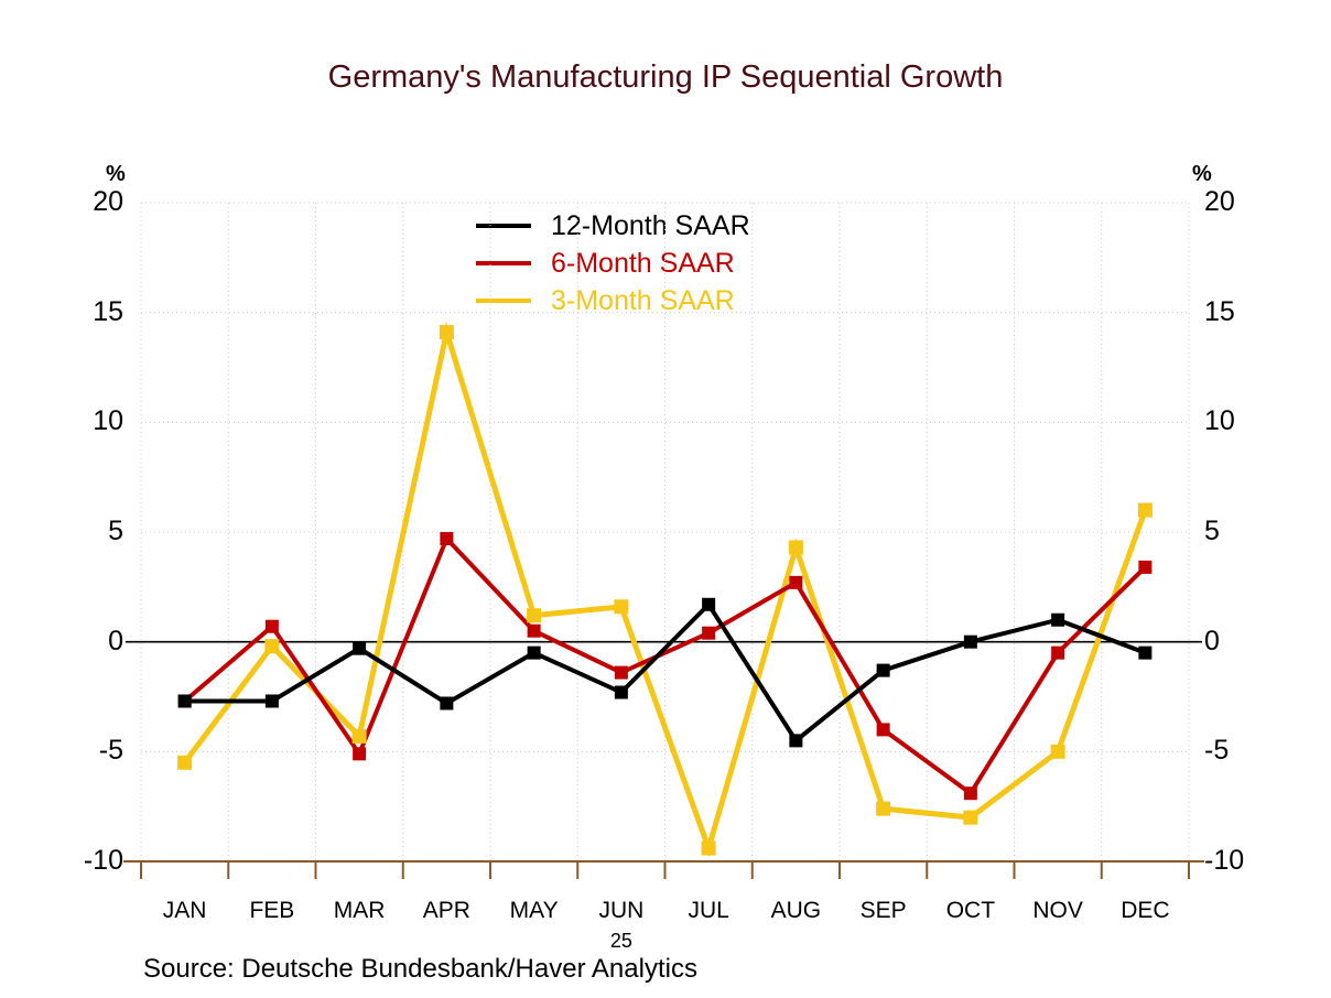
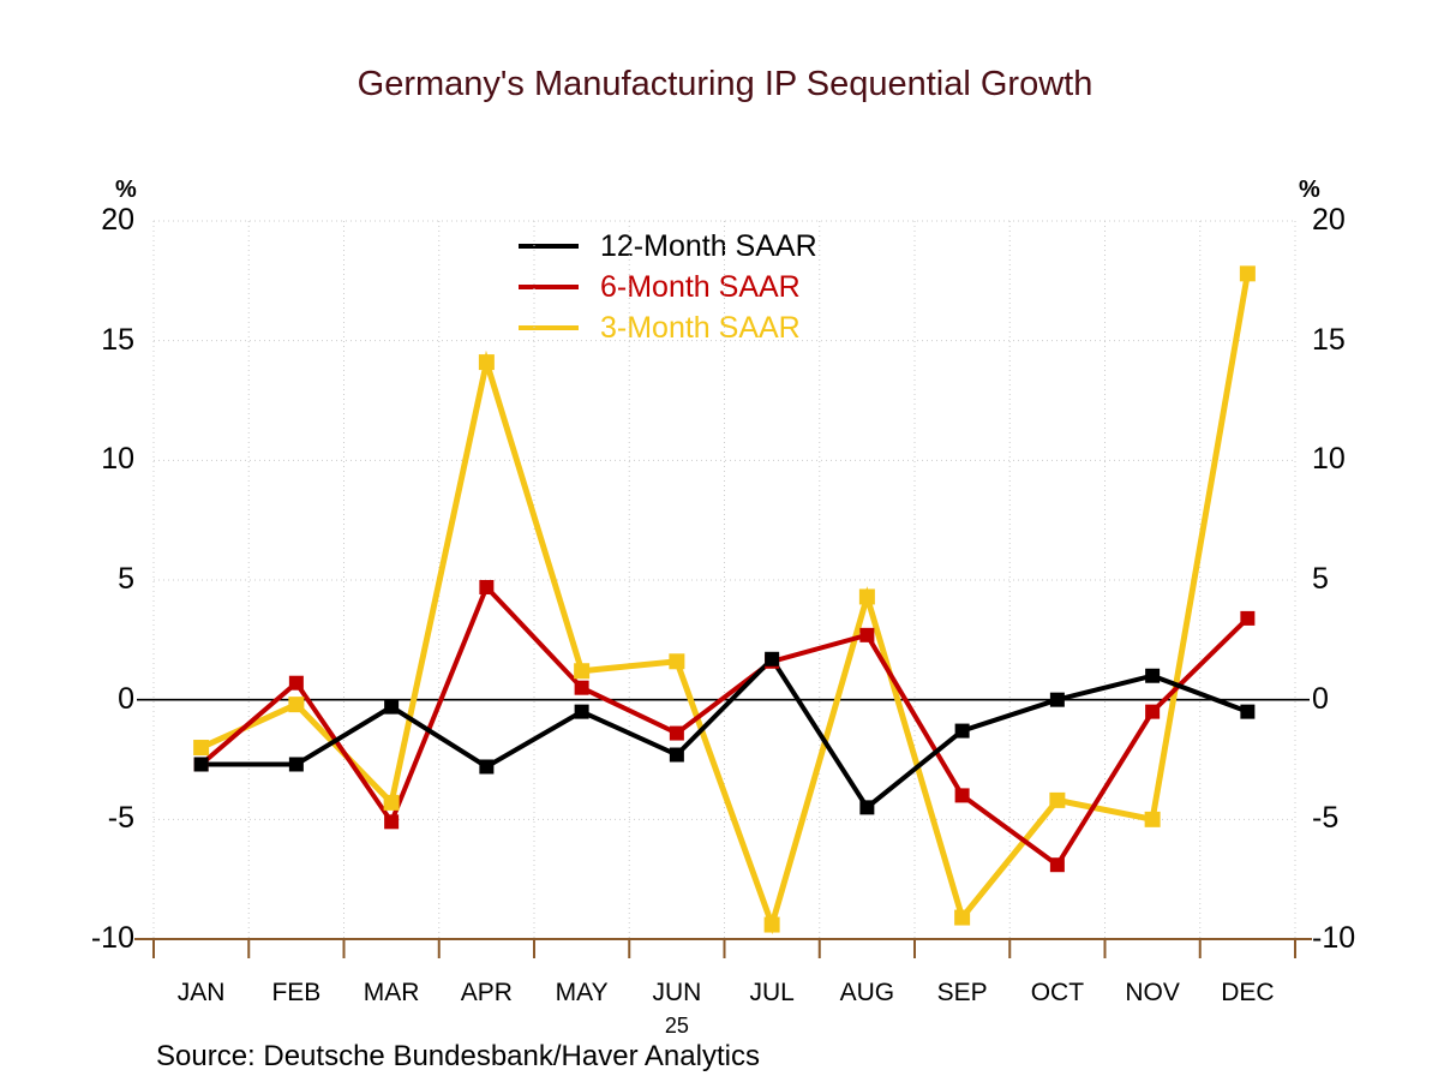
3-Month SAAR/JAN: -5.5 -> -2.0
6-Month SAAR/JUL: 0.4 -> 1.6
3-Month SAAR/SEP: -7.6 -> -9.1
3-Month SAAR/OCT: -8.0 -> -4.2
3-Month SAAR/DEC: 6.0 -> 17.8
